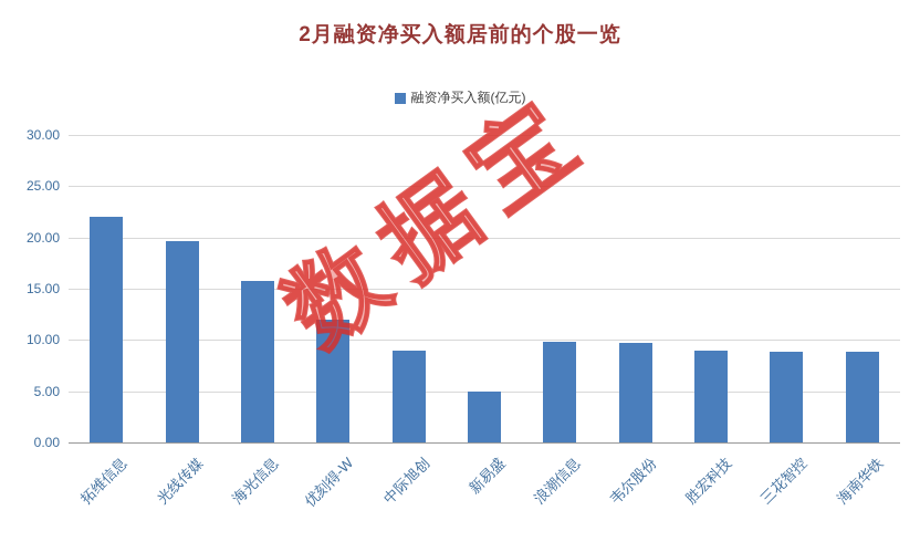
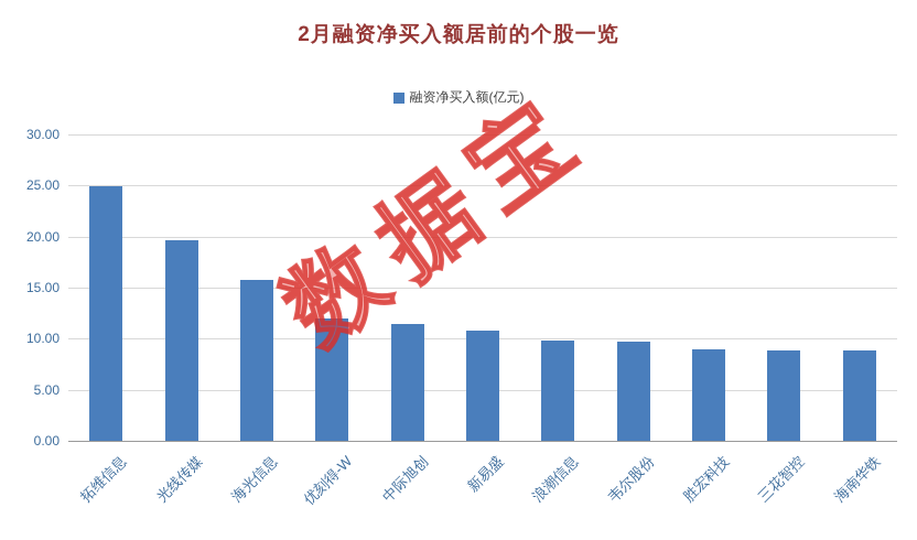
拓维信息: 22 -> 25
中际旭创: 9 -> 11
新易盛: 5 -> 11
